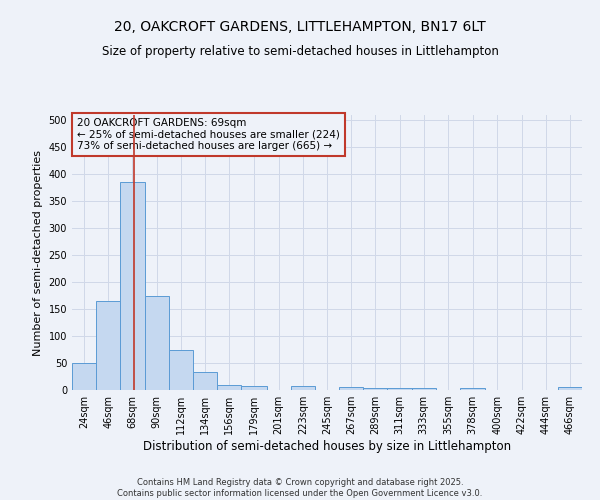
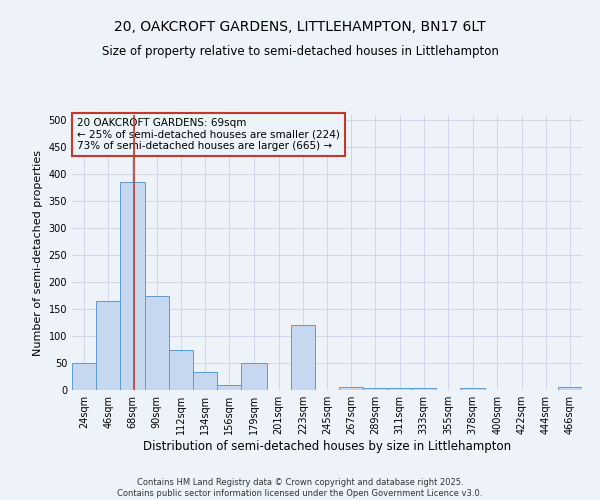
179sqm: 8 -> 50
223sqm: 8 -> 120
